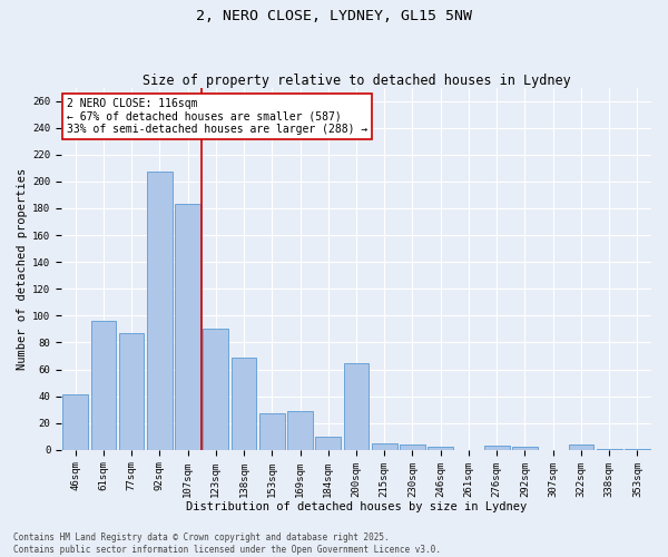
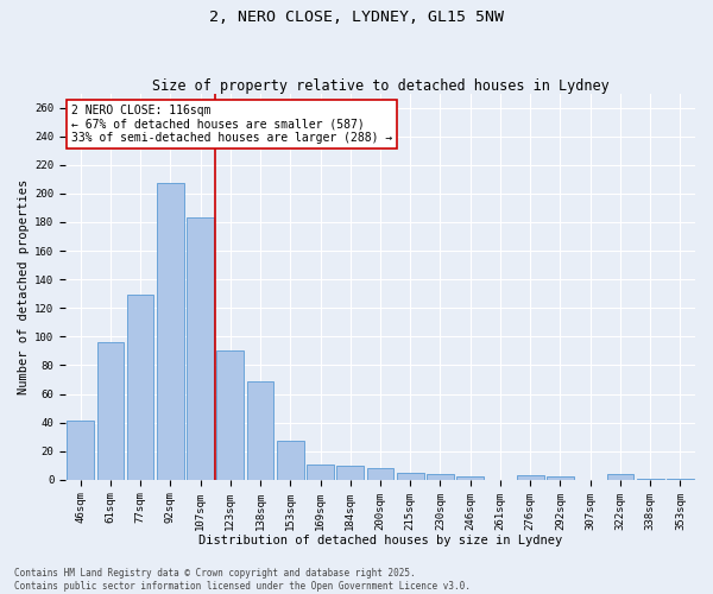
77sqm: 87 -> 129
169sqm: 29 -> 11
200sqm: 65 -> 8
